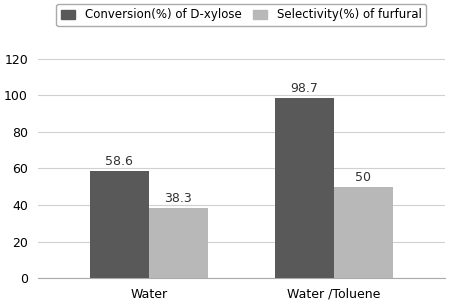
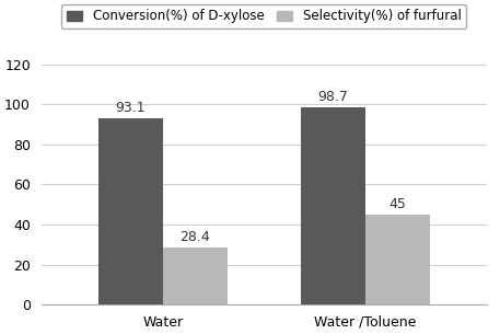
Conversion(%) of D-xylose/Water: 58.6 -> 93.1
Selectivity(%) of furfural/Water: 38.3 -> 28.4
Selectivity(%) of furfural/Water /Toluene: 50 -> 45
